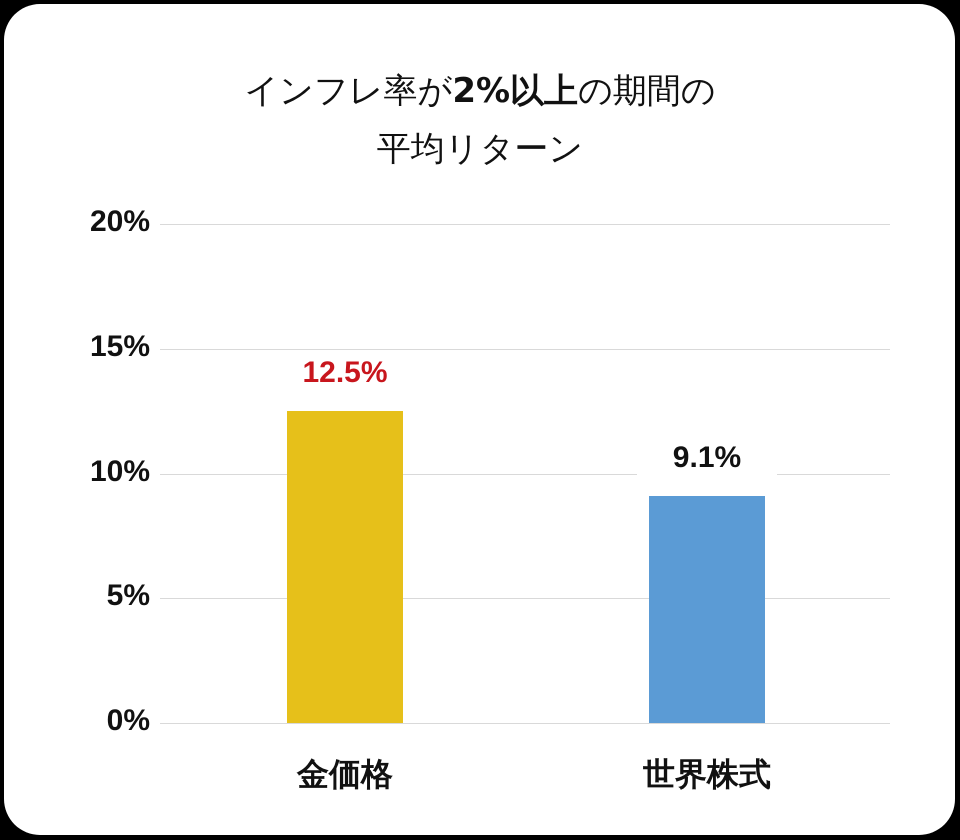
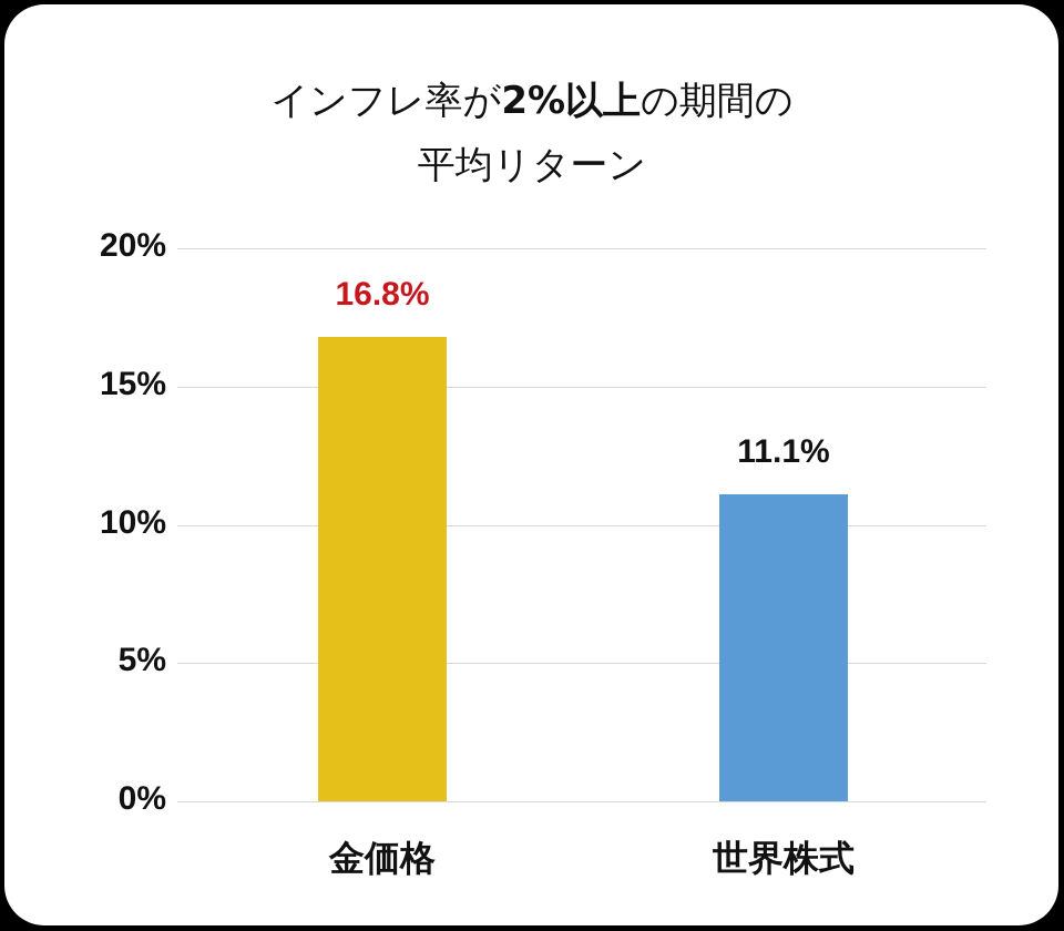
金価格: 12.5% -> 16.8%
世界株式: 9.1% -> 11.1%
